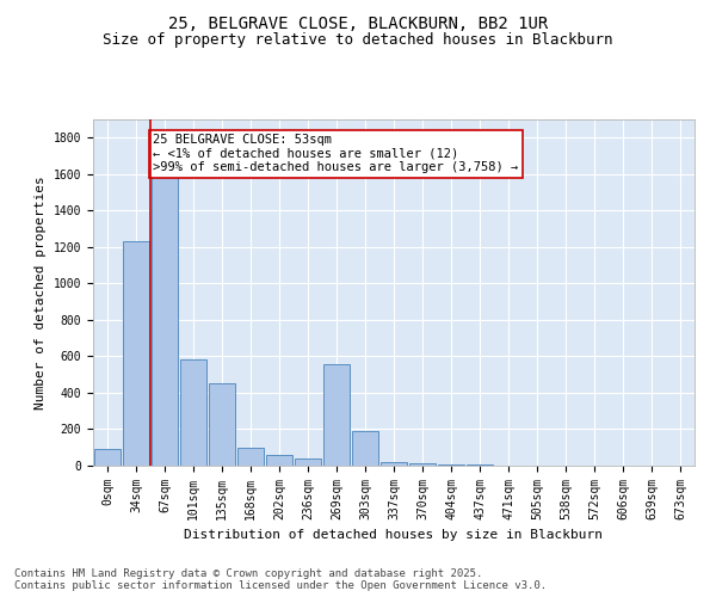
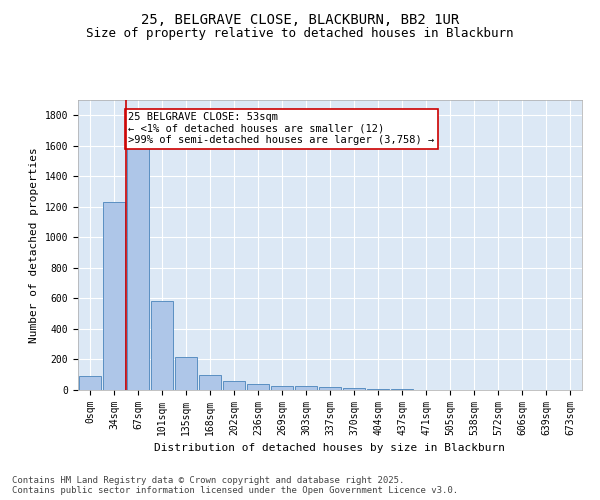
135sqm: 450 -> 220
269sqm: 560 -> 30
303sqm: 190 -> 30
